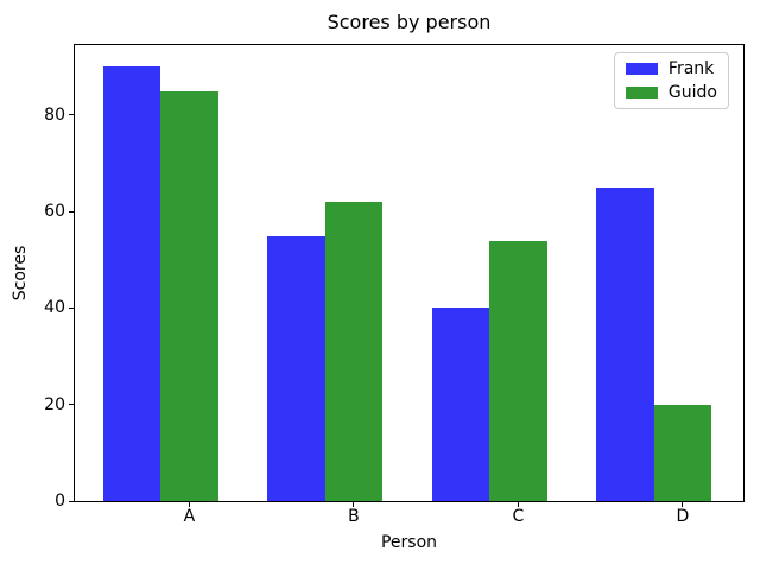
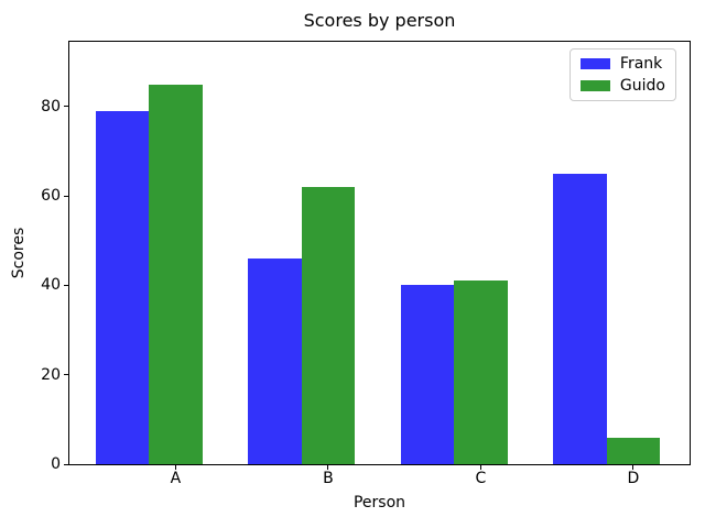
Frank/A: 90 -> 79
Frank/B: 55 -> 46
Guido/C: 54 -> 41
Guido/D: 20 -> 6
